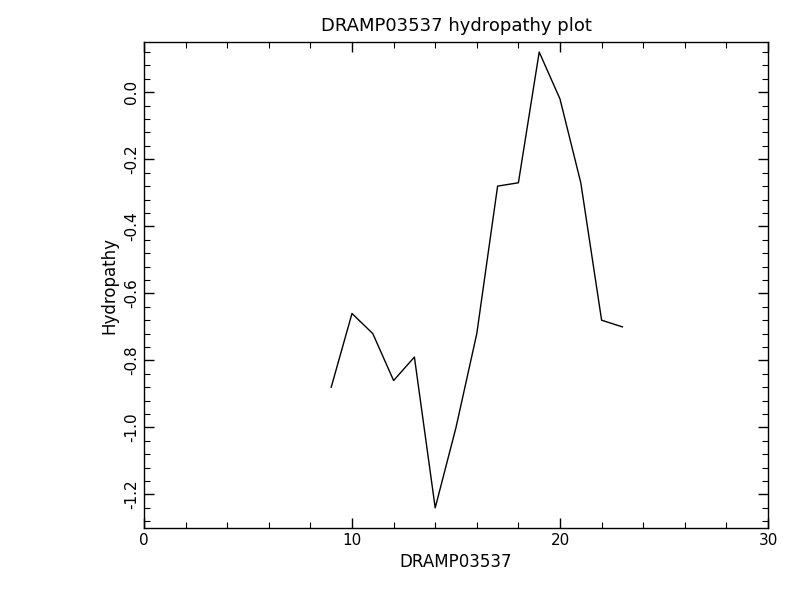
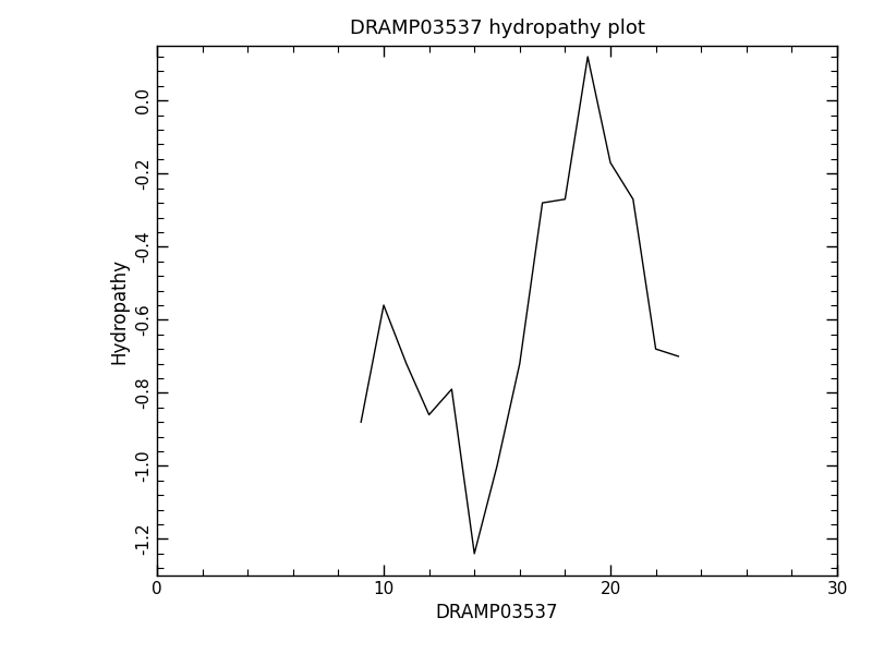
10: -0.66 -> -0.56
20: -0.02 -> -0.17
